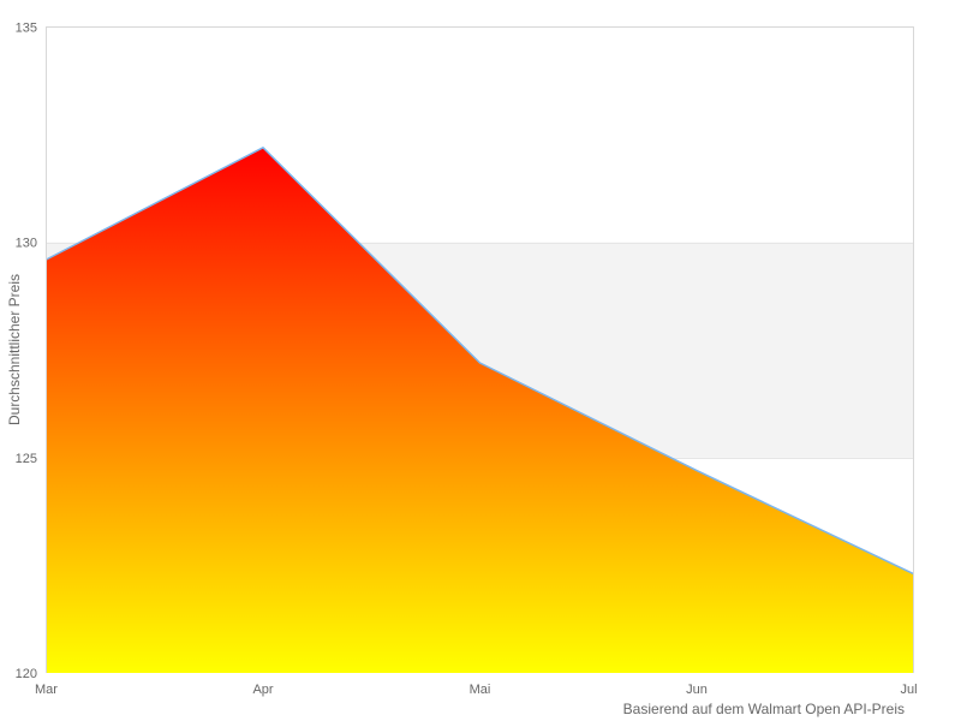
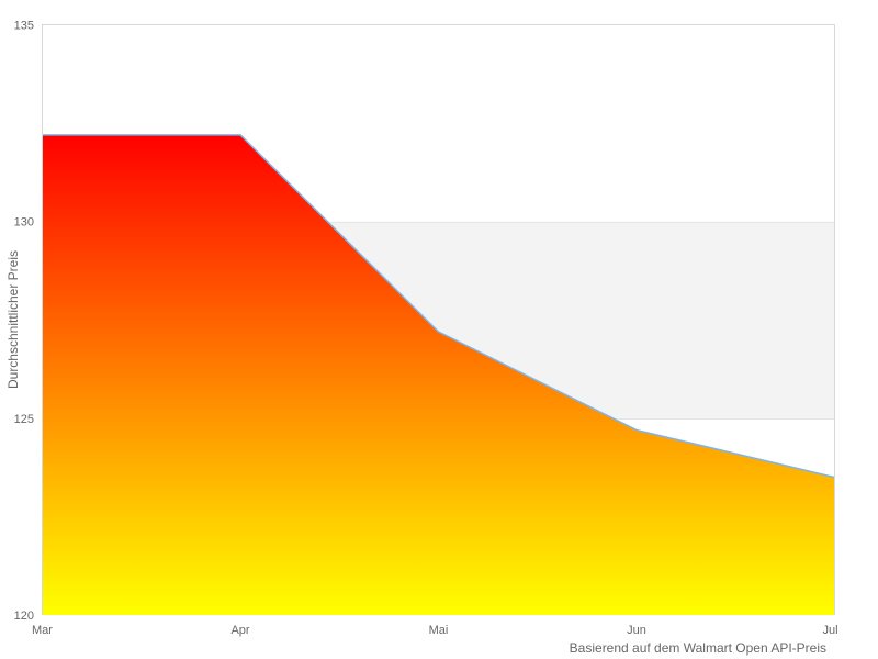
Mar: 129.6 -> 132.2
Jul: 122.3 -> 123.5
